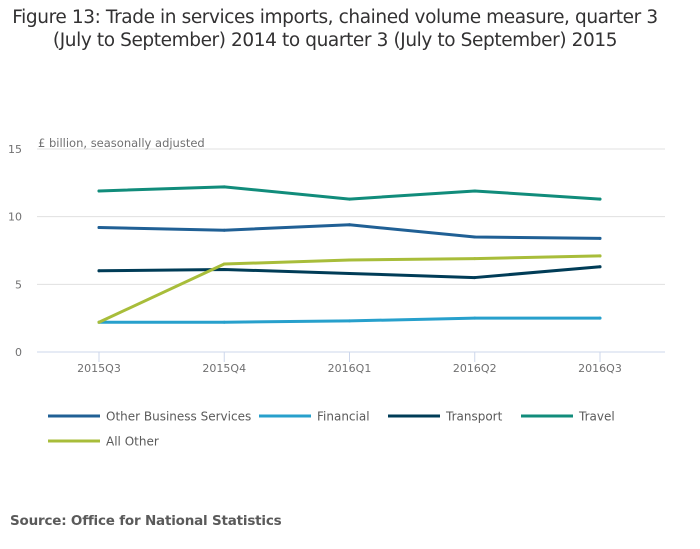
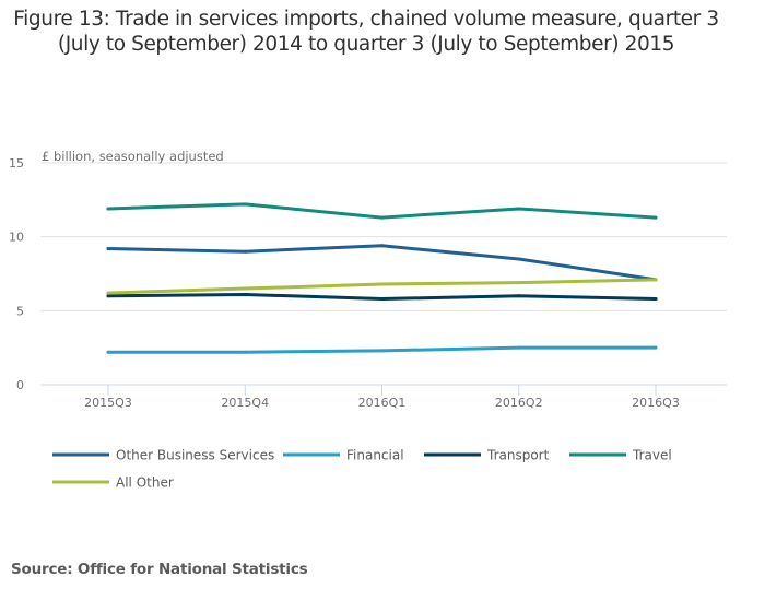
All Other/2015Q3: 2.2 -> 6.2
Transport/2016Q2: 5.5 -> 6.0
Other Business Services/2016Q3: 8.4 -> 7.1
Transport/2016Q3: 6.3 -> 5.8
